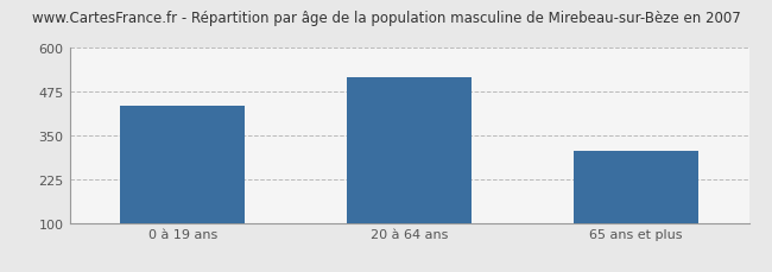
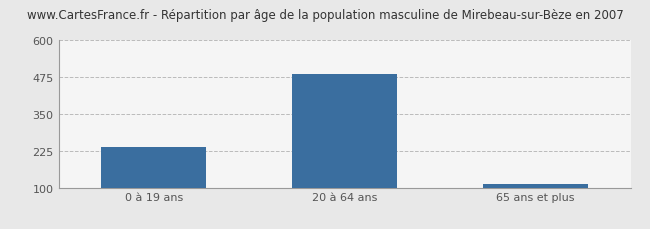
0 à 19 ans: 435 -> 237
20 à 64 ans: 515 -> 487
65 ans et plus: 305 -> 113
